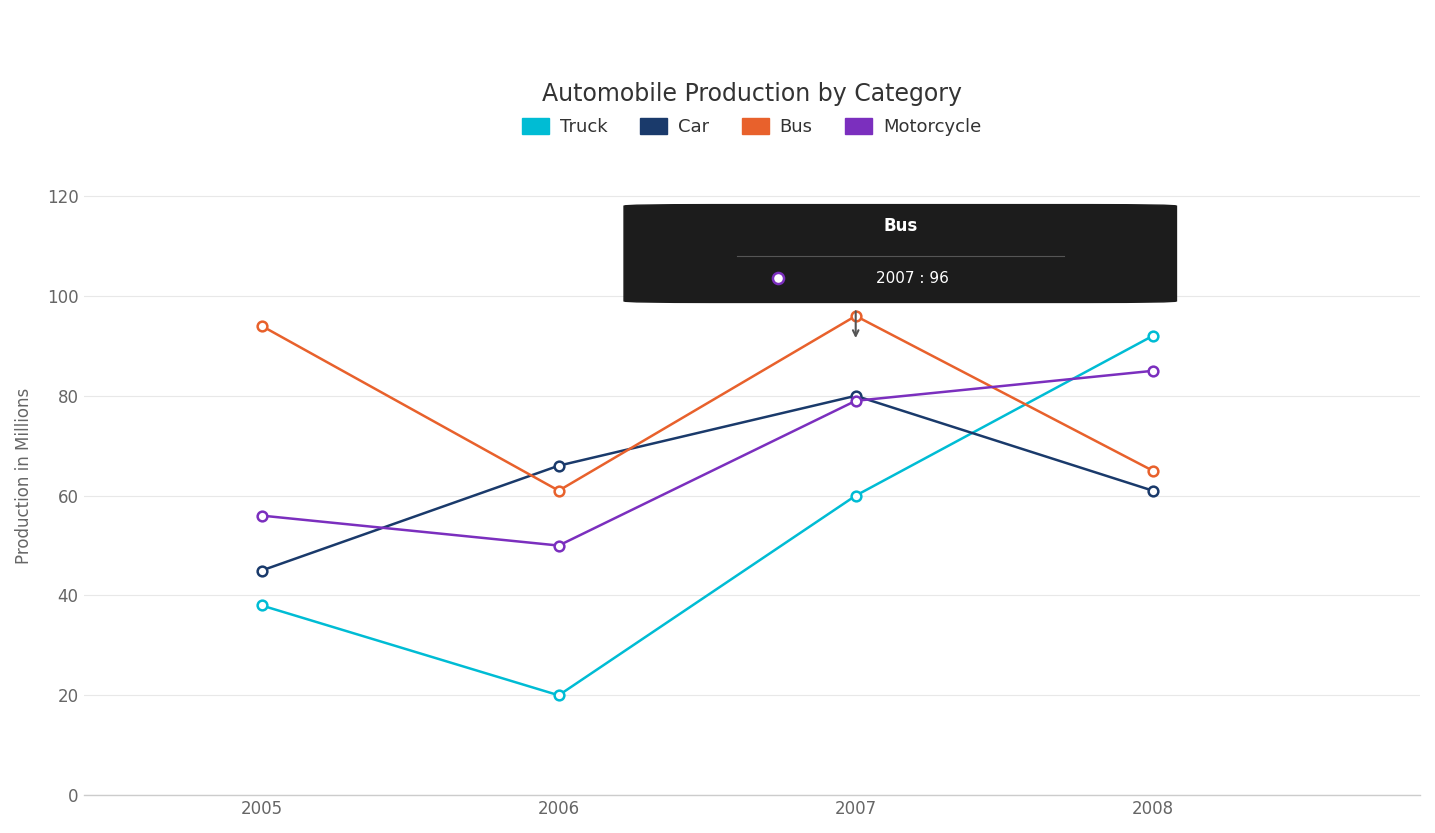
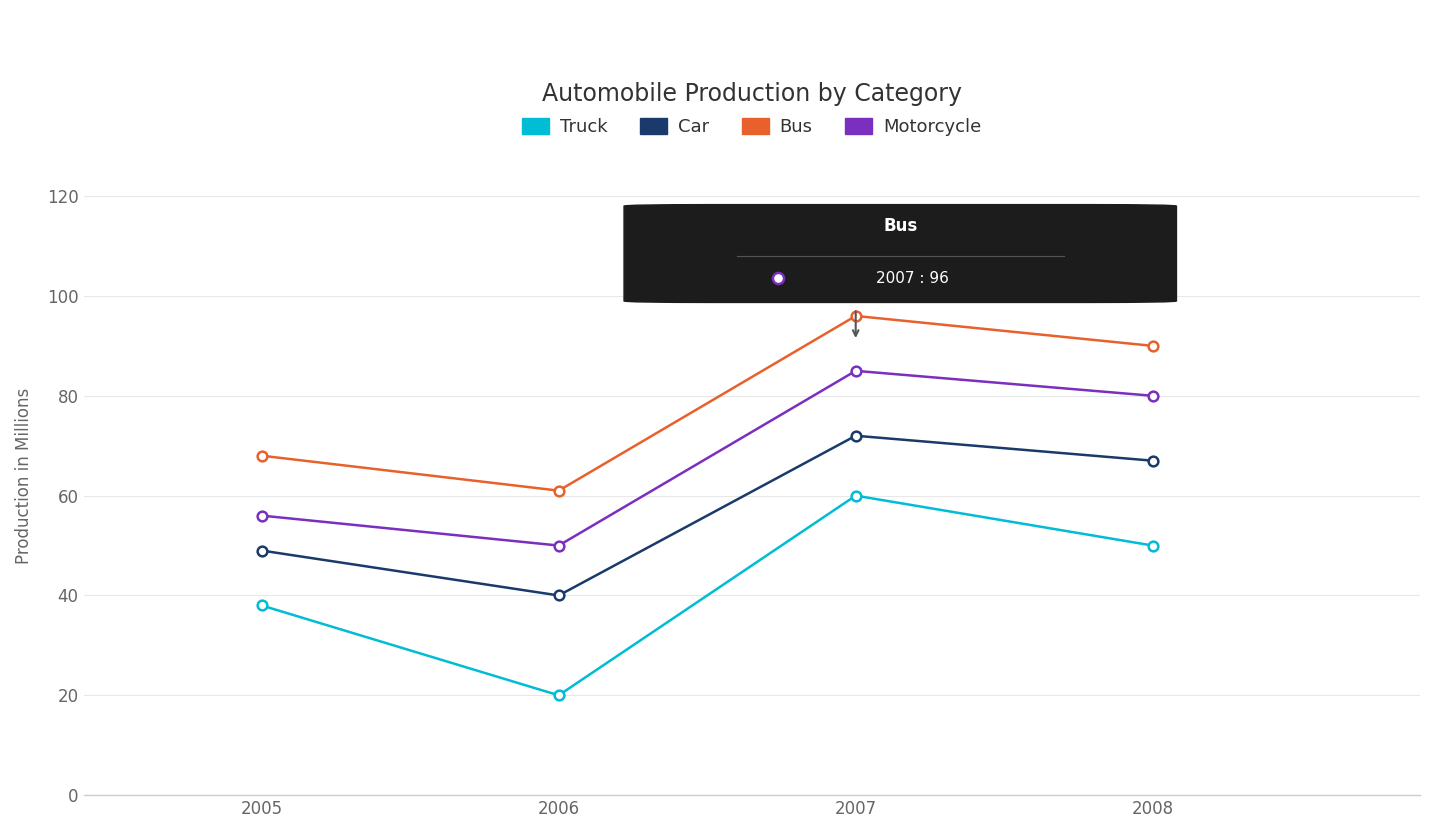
Car/2005: 45 -> 49
Bus/2005: 94 -> 68
Car/2006: 66 -> 40
Car/2007: 80 -> 72
Motorcycle/2007: 79 -> 85
Truck/2008: 92 -> 50
Car/2008: 61 -> 67
Bus/2008: 65 -> 90
Motorcycle/2008: 85 -> 80
